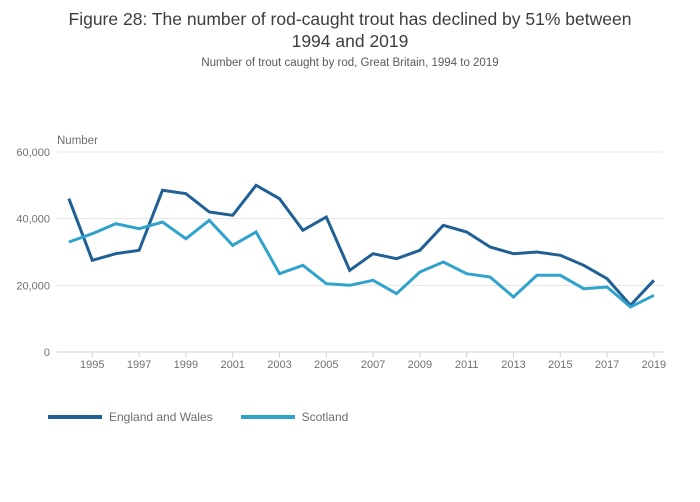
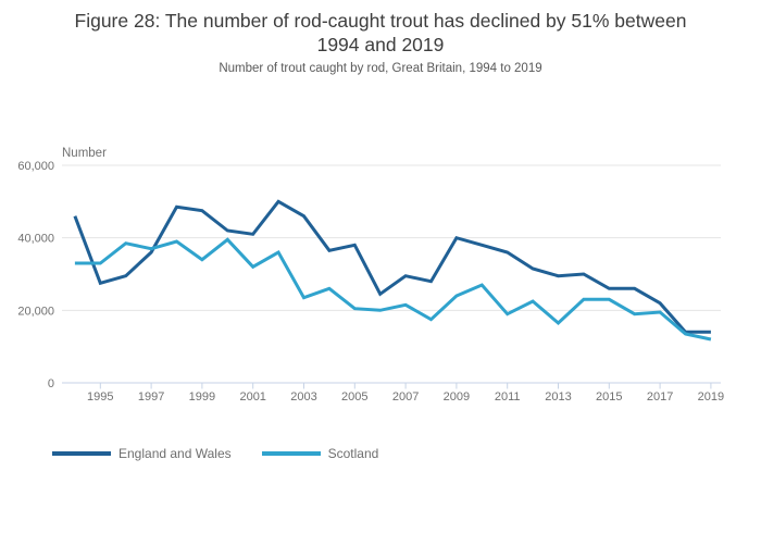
Scotland/1995: 36000 -> 33000
England and Wales/1997: 30000 -> 36000
England and Wales/2005: 40000 -> 38000
England and Wales/2009: 30000 -> 40000
Scotland/2011: 24000 -> 19000
England and Wales/2015: 29000 -> 26000
England and Wales/2019: 22000 -> 14000
Scotland/2019: 17000 -> 12000
